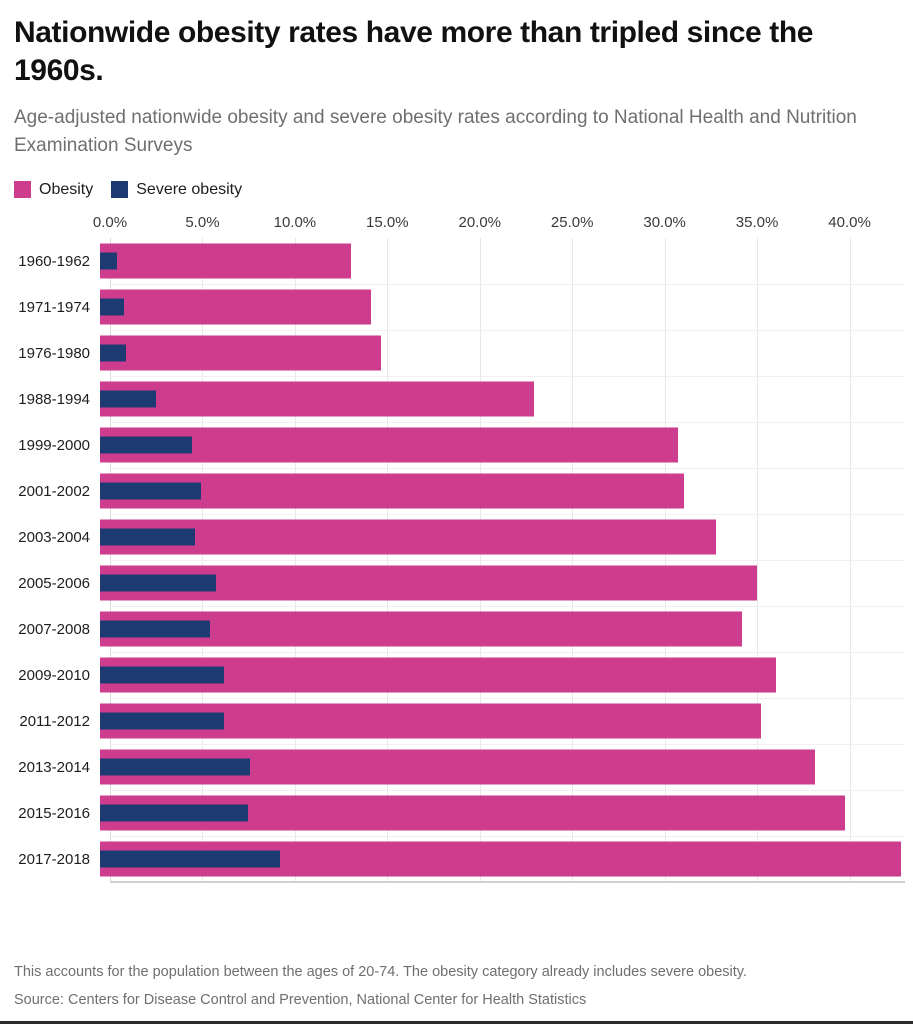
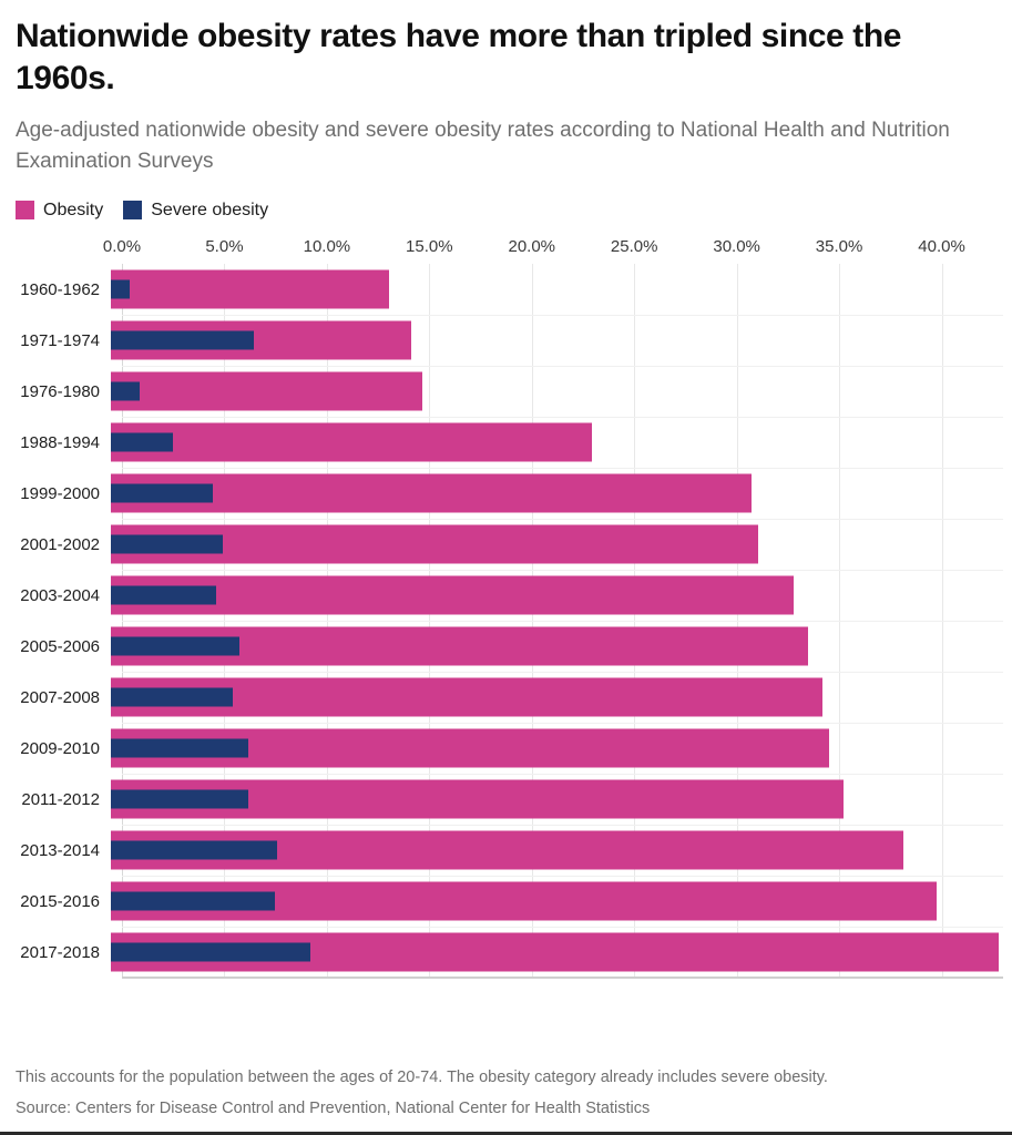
Severe obesity/1971-1974: 1.3% -> 6.9%
Obesity/2005-2006: 35.1% -> 33.6%
Obesity/2009-2010: 36.1% -> 34.6%
